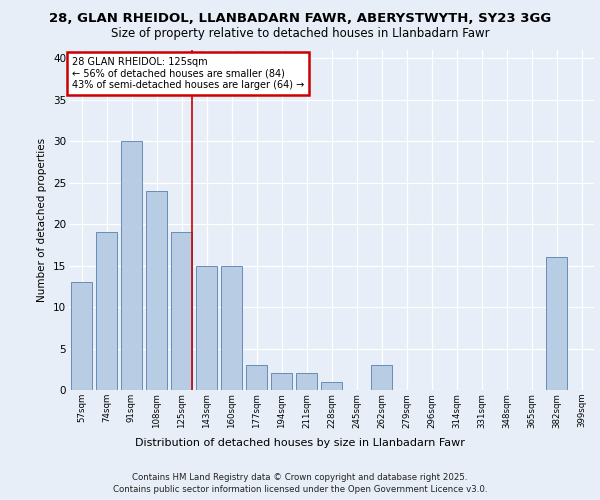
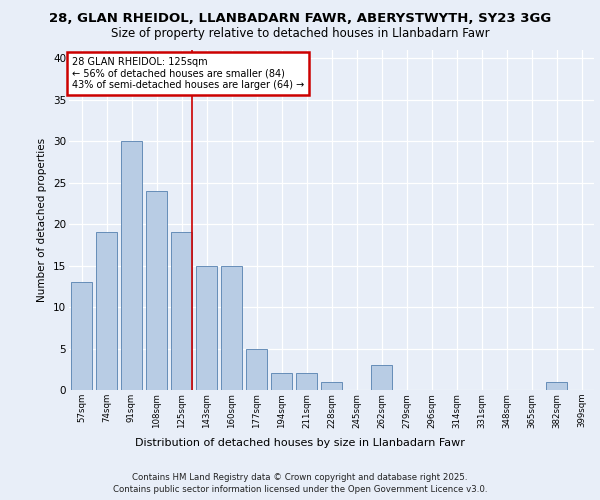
177sqm: 3 -> 5
382sqm: 16 -> 1
